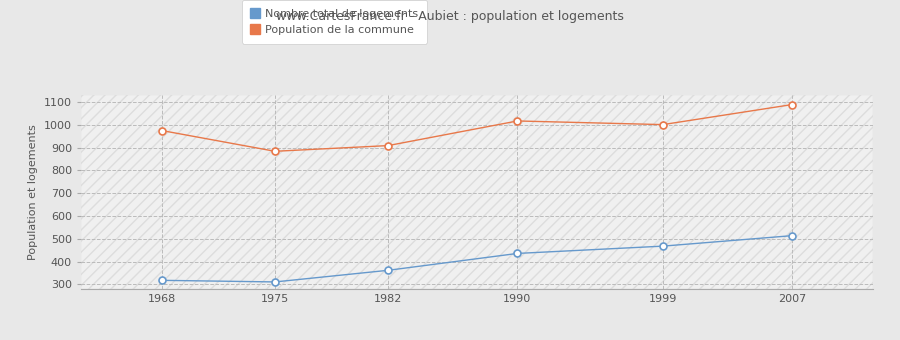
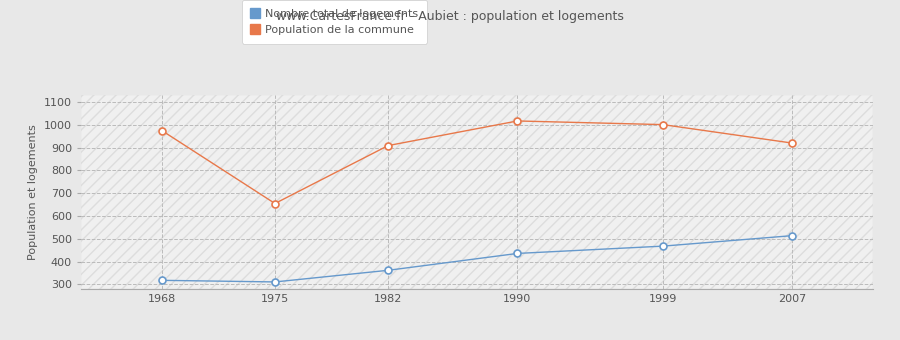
Population de la commune/1975: 884 -> 655
Population de la commune/2007: 1089 -> 920
